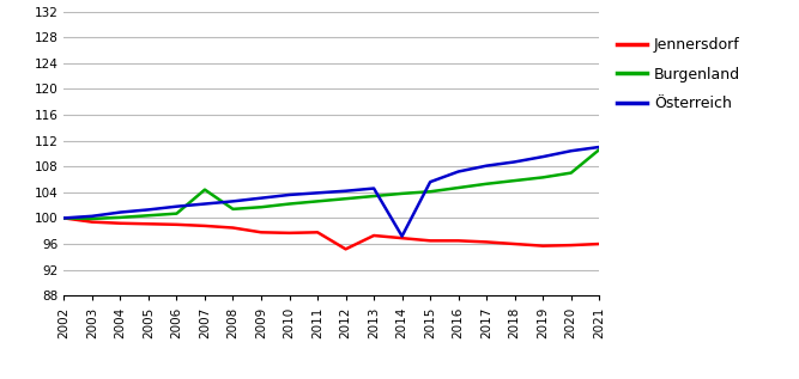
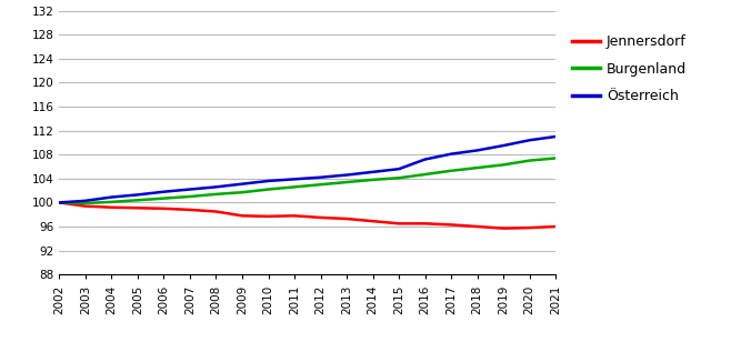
Burgenland/2007: 104.4 -> 101.0
Jennersdorf/2012: 95.2 -> 97.5
Österreich/2014: 97.2 -> 105.1
Burgenland/2021: 110.6 -> 107.4
